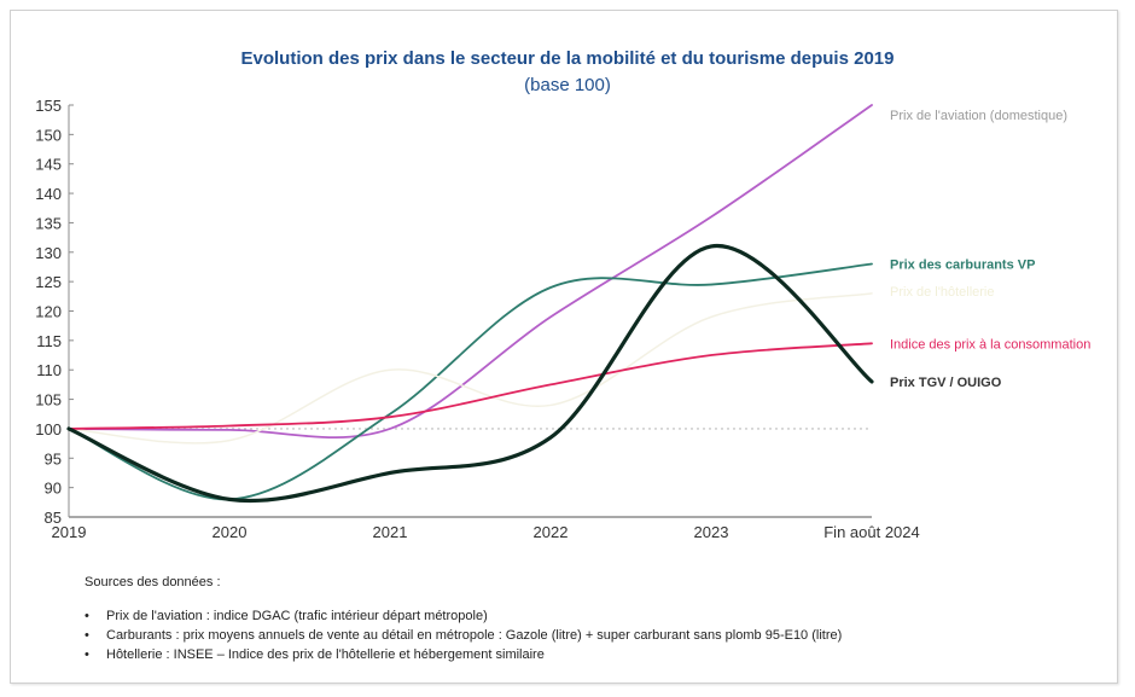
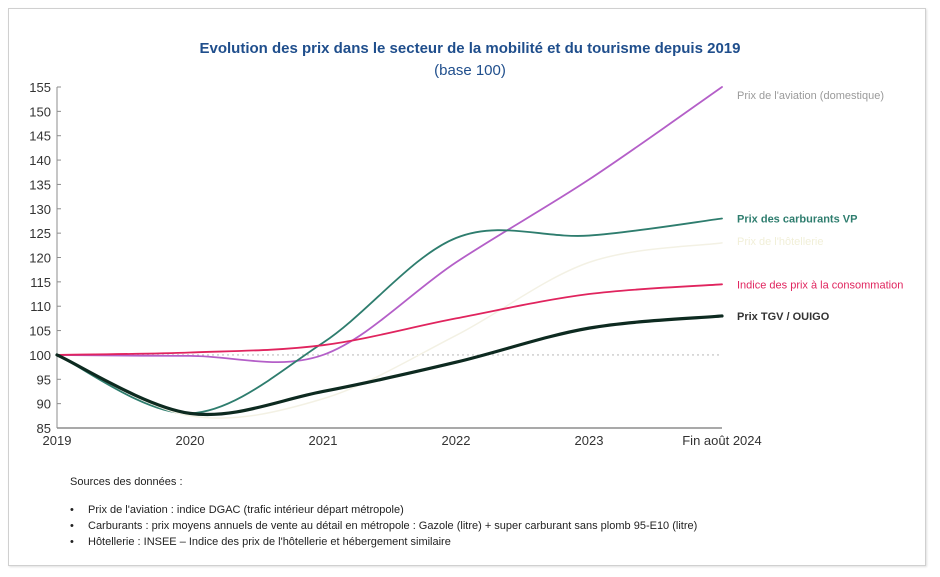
Prix de l'hôtellerie/2020: 98 -> 88
Prix de l'hôtellerie/2021: 110 -> 91
Prix TGV / OUIGO/2023: 131 -> 106
